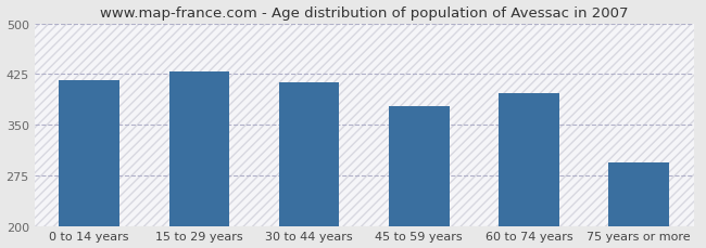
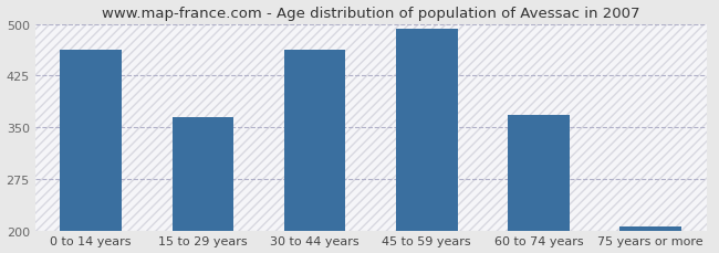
0 to 14 years: 416 -> 462
15 to 29 years: 428 -> 365
30 to 44 years: 412 -> 462
45 to 59 years: 378 -> 492
60 to 74 years: 396 -> 368
75 years or more: 294 -> 205
